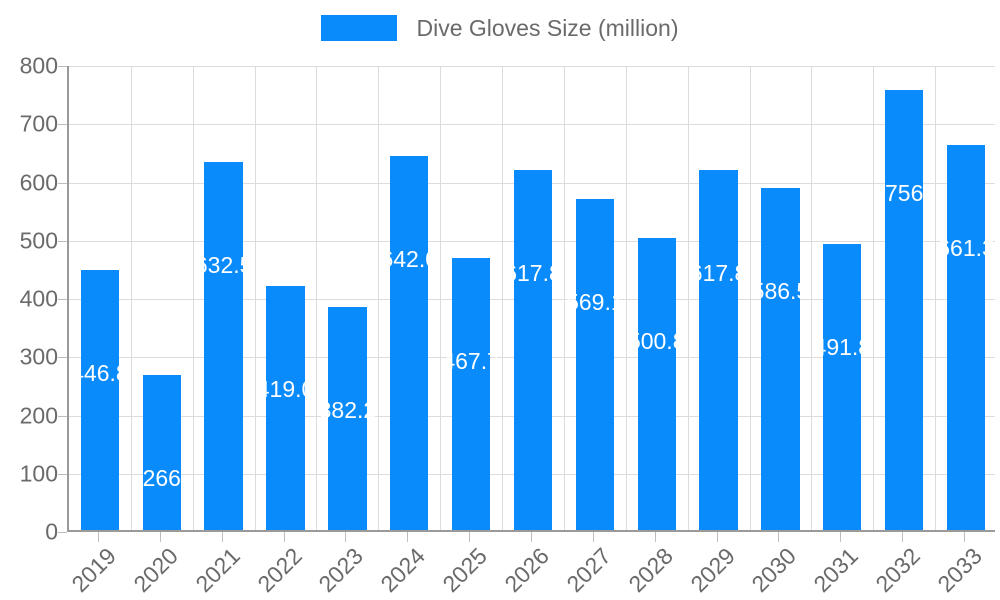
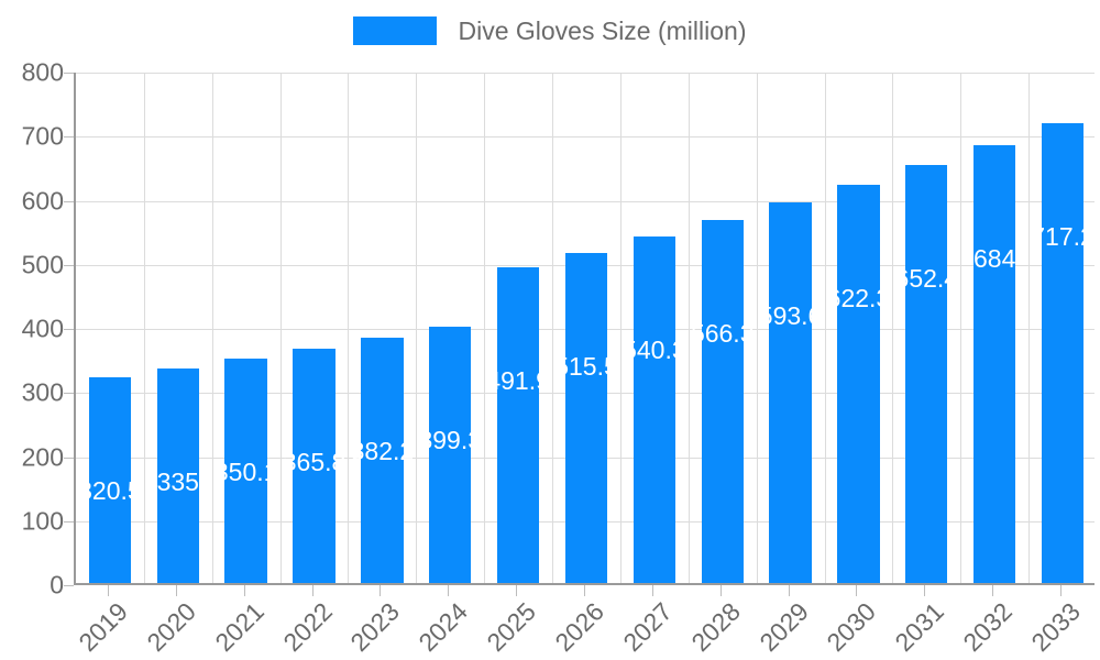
2019: 446.8 -> 320.5
2020: 266 -> 335
2021: 632.5 -> 350.1
2022: 419.0 -> 365.8
2024: 642.0 -> 399.3
2025: 467.7 -> 491.9
2026: 617.8 -> 515.5
2027: 569.1 -> 540.3
2028: 500.8 -> 566.3
2029: 617.8 -> 593.6
2030: 586.5 -> 622.3
2031: 491.8 -> 652.4
2032: 756 -> 684
2033: 661.3 -> 717.2
